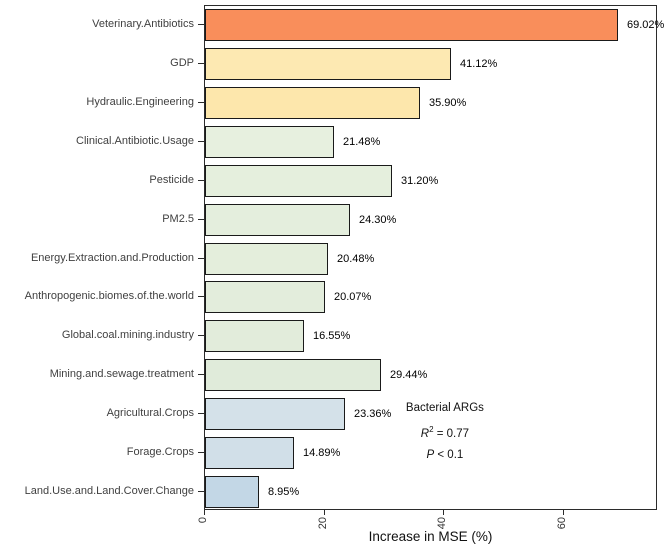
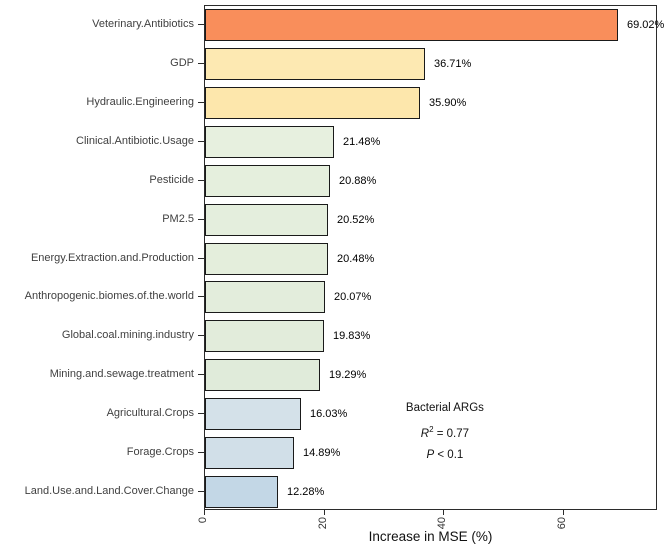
GDP: 41.12% -> 36.71%
Pesticide: 31.20% -> 20.88%
PM2.5: 24.30% -> 20.52%
Global.coal.mining.industry: 16.55% -> 19.83%
Mining.and.sewage.treatment: 29.44% -> 19.29%
Agricultural.Crops: 23.36% -> 16.03%
Land.Use.and.Land.Cover.Change: 8.95% -> 12.28%
